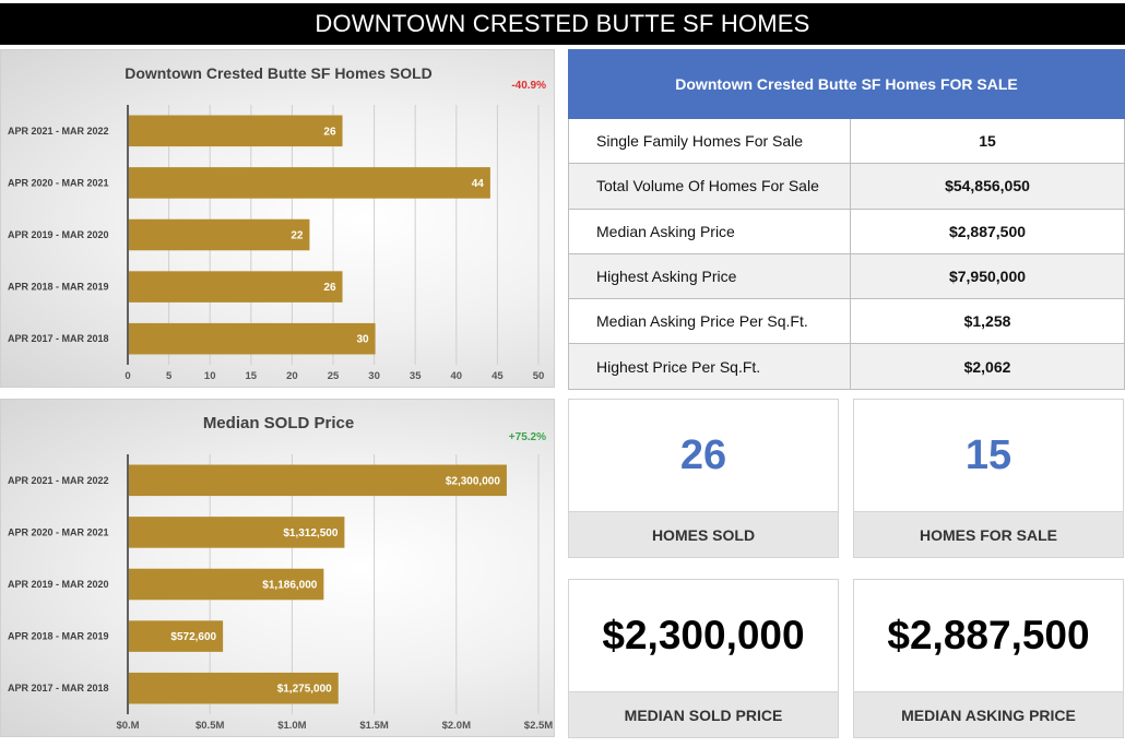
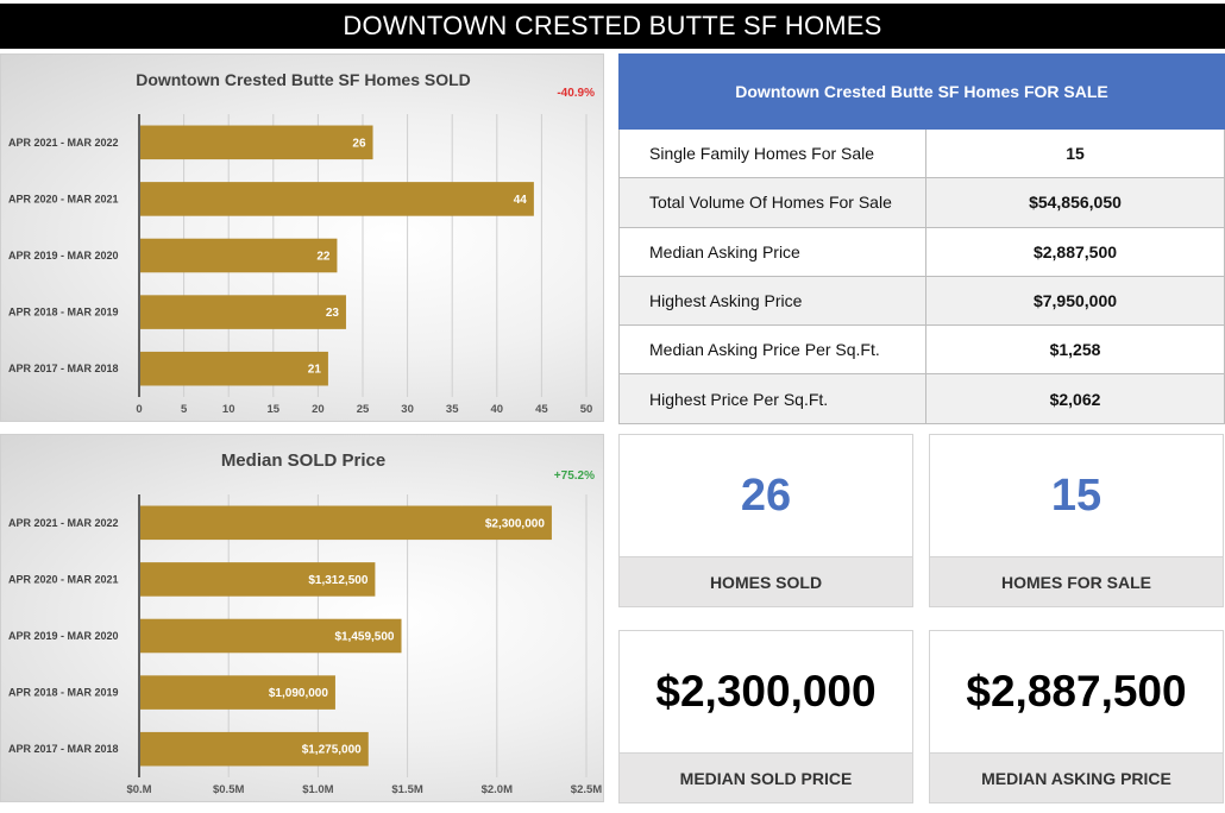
Downtown Crested Butte SF Homes SOLD/APR 2018 - MAR 2019: 26 -> 23
Downtown Crested Butte SF Homes SOLD/APR 2017 - MAR 2018: 30 -> 21
Median SOLD Price/APR 2019 - MAR 2020: $1,186,000 -> $1,459,500
Median SOLD Price/APR 2018 - MAR 2019: $572,600 -> $1,090,000
